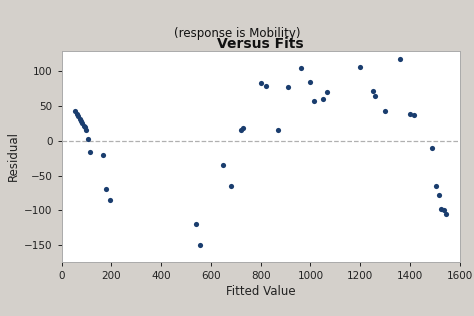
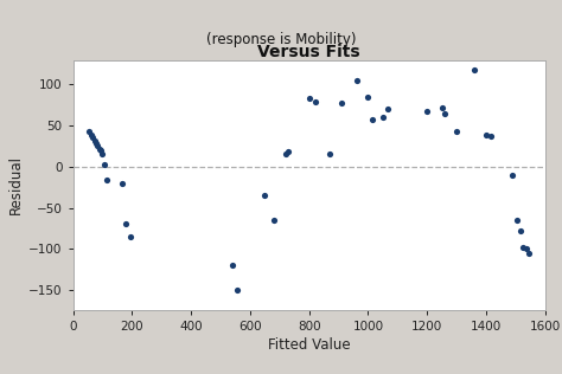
1200: 106 -> 67
